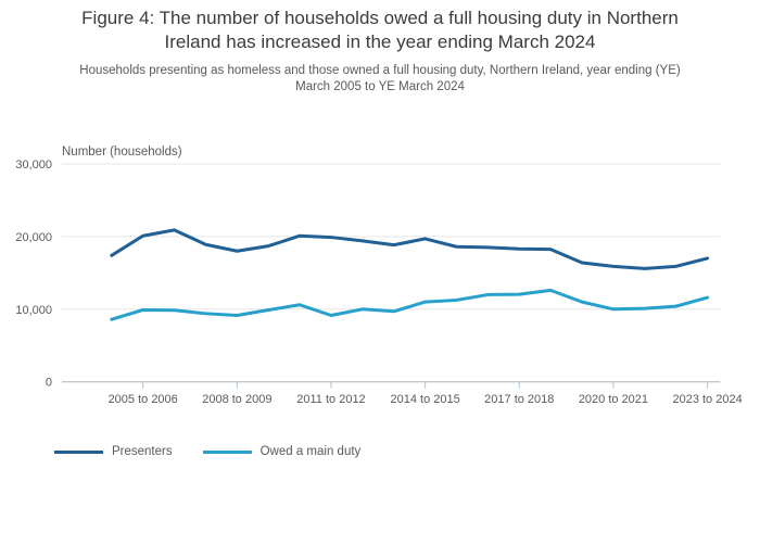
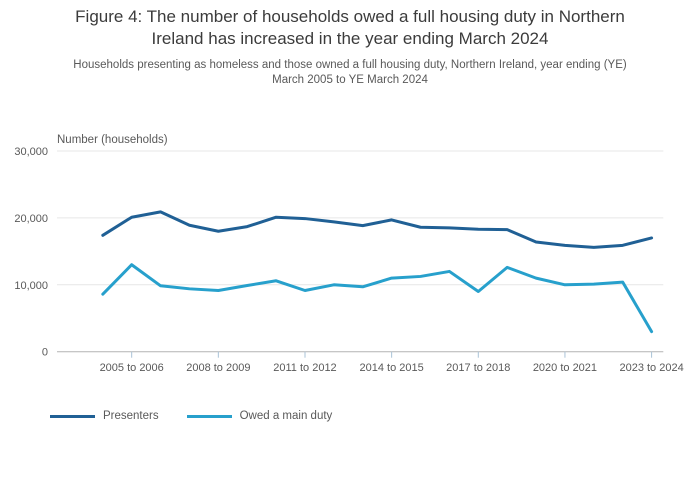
Owed a main duty/2005 to 2006: 10000 -> 13000
Owed a main duty/2017 to 2018: 12000 -> 9000
Owed a main duty/2023 to 2024: 12000 -> 3000
